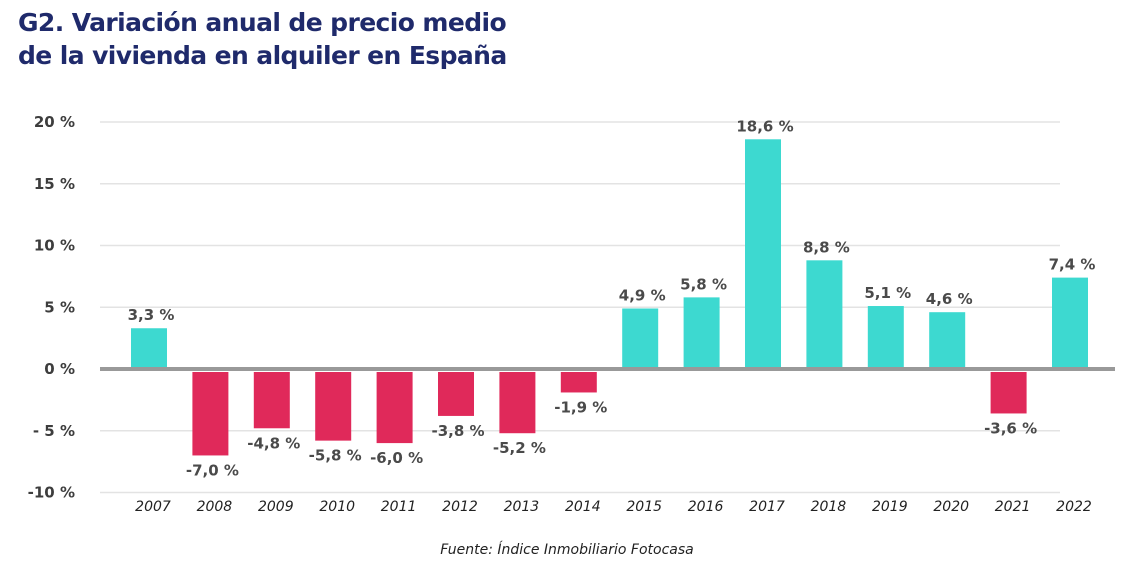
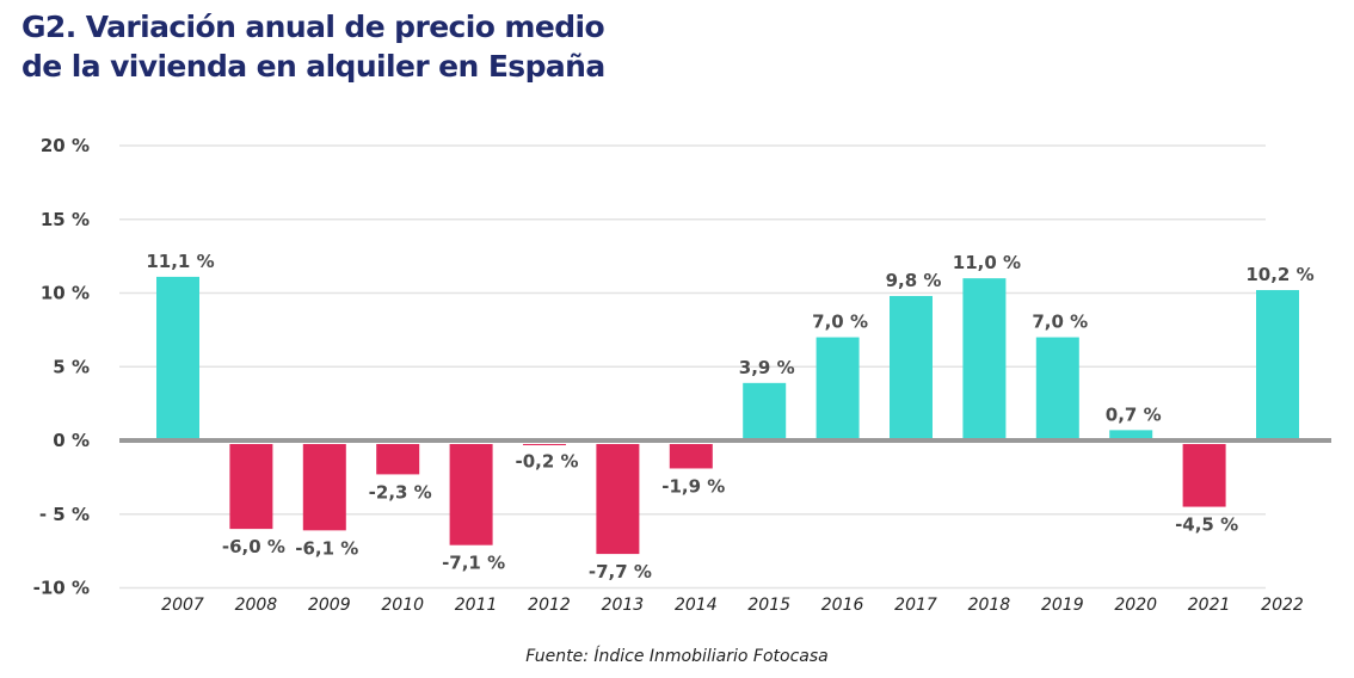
2007: 3,3 -> 11,1
2008: -7,0 -> -6,0
2009: -4,8 -> -6,1
2010: -5,8 -> -2,3
2011: -6,0 -> -7,1
2012: -3,8 -> -0,2
2013: -5,2 -> -7,7
2015: 4,9 -> 3,9
2016: 5,8 -> 7,0
2017: 18,6 -> 9,8
2018: 8,8 -> 11,0
2019: 5,1 -> 7,0
2020: 4,6 -> 0,7
2021: -3,6 -> -4,5
2022: 7,4 -> 10,2
